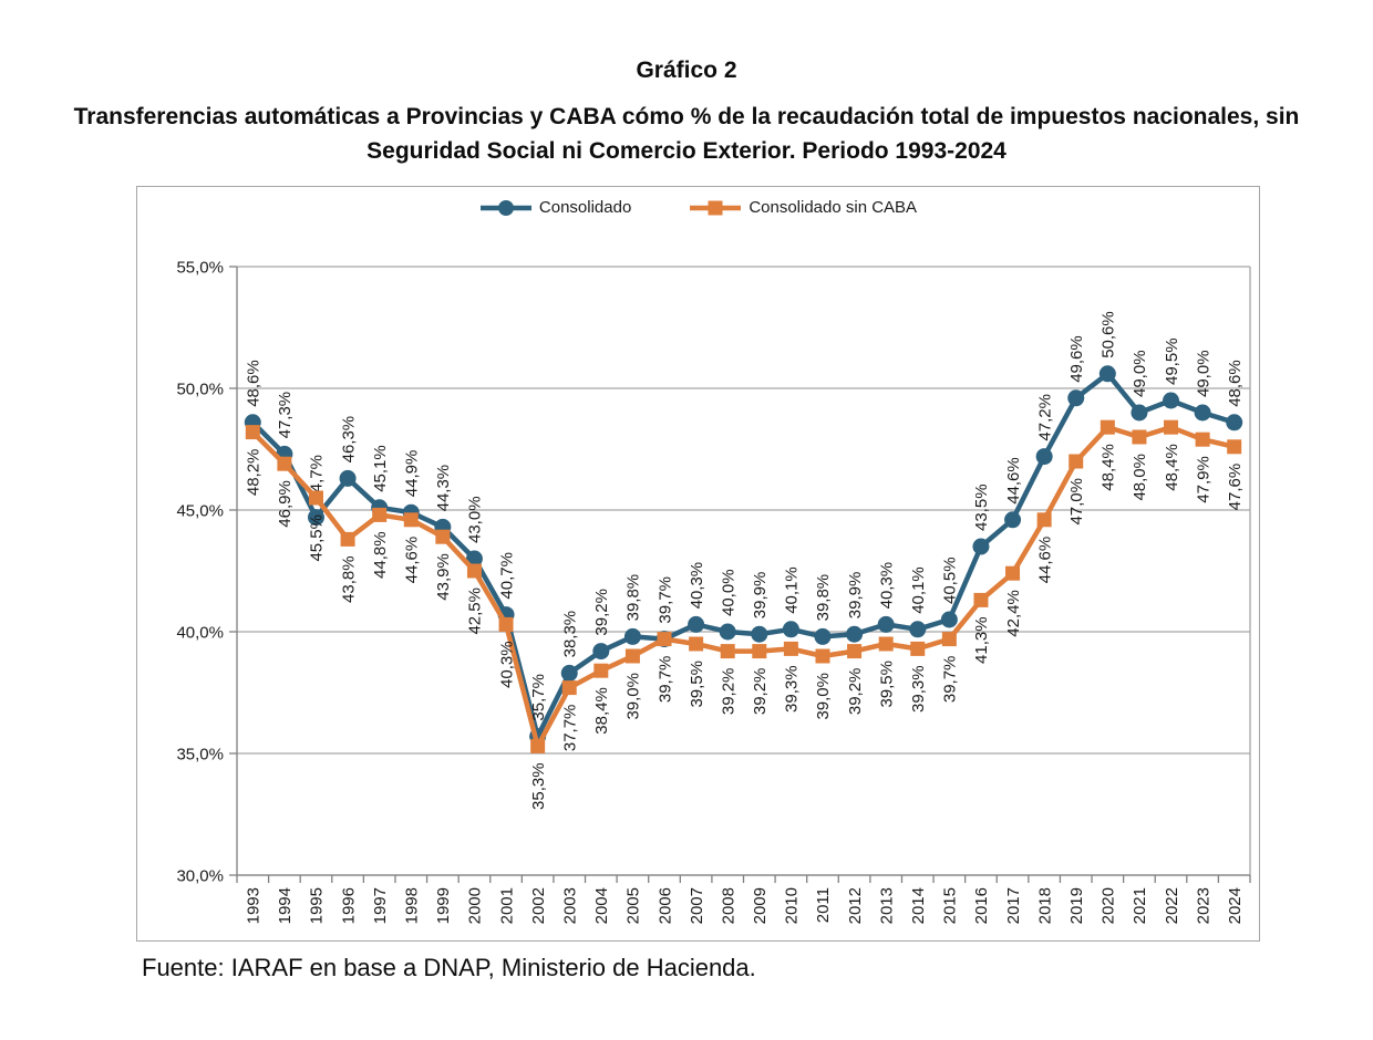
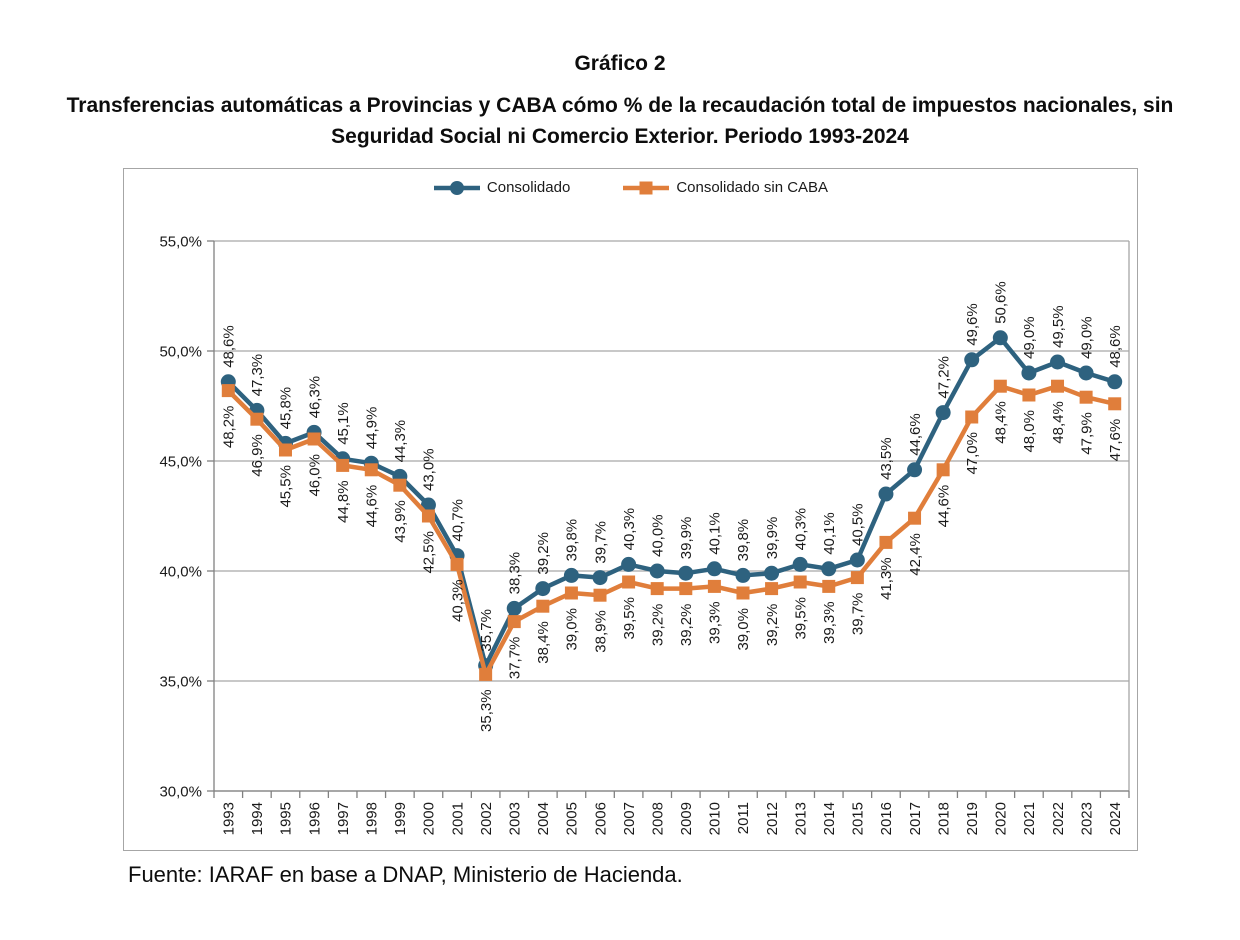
Consolidado/1995: 44,7% -> 45,8%
Consolidado sin CABA/1996: 43,8% -> 46,0%
Consolidado sin CABA/2006: 39,7% -> 38,9%
